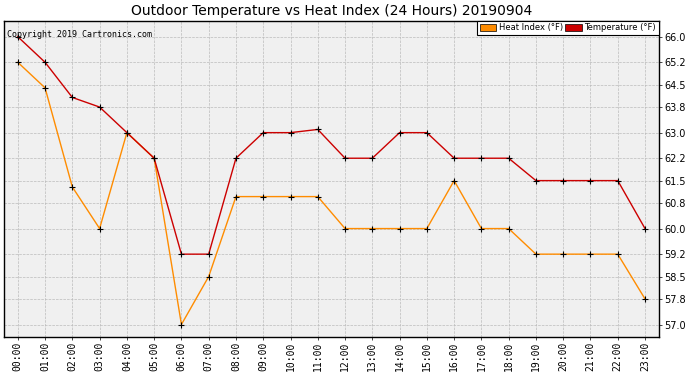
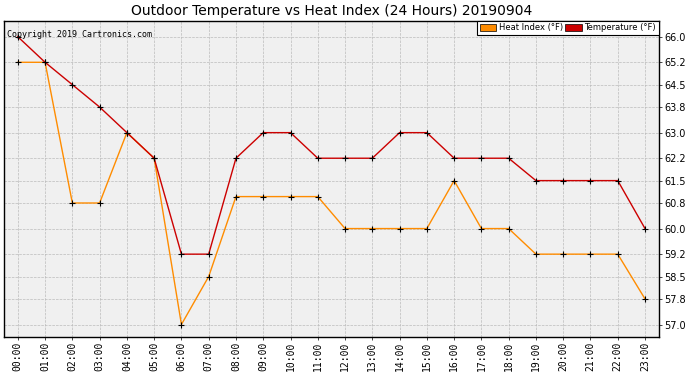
Heat Index (°F)/01:00: 64.4 -> 65.2
Temperature (°F)/02:00: 64.1 -> 64.5
Heat Index (°F)/02:00: 61.3 -> 60.8
Heat Index (°F)/03:00: 60.0 -> 60.8
Temperature (°F)/11:00: 63.1 -> 62.2
